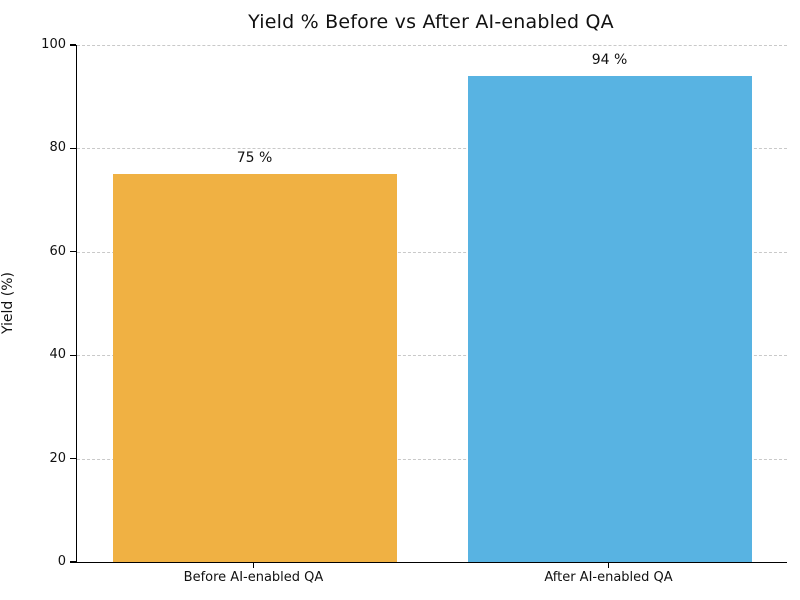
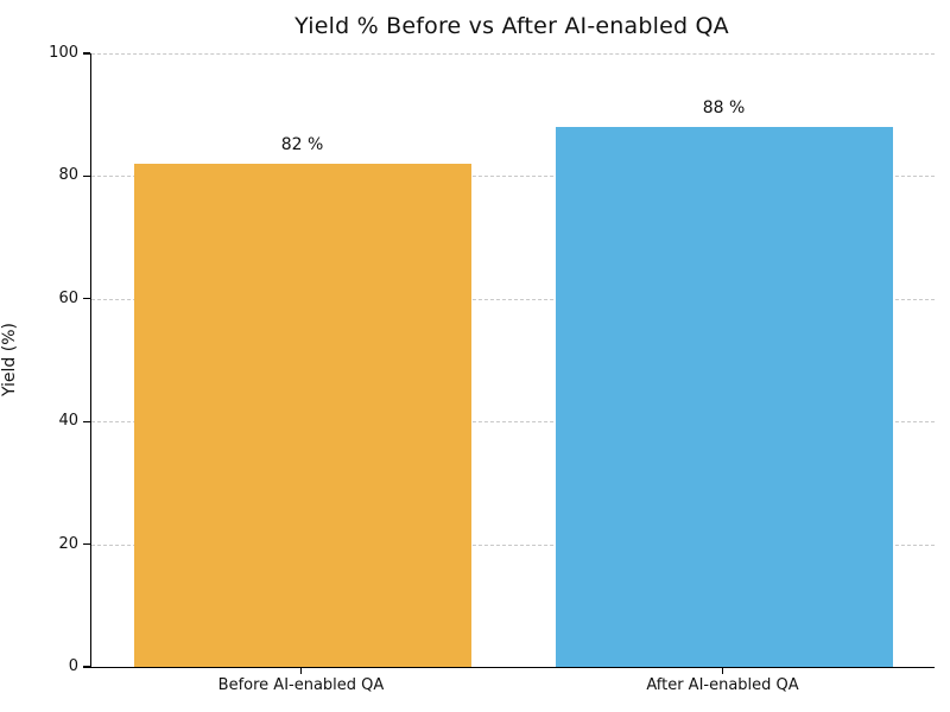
Before AI-enabled QA: 75 -> 82
After AI-enabled QA: 94 -> 88
